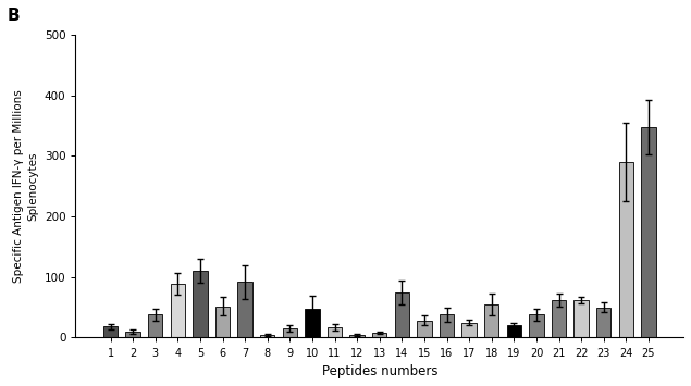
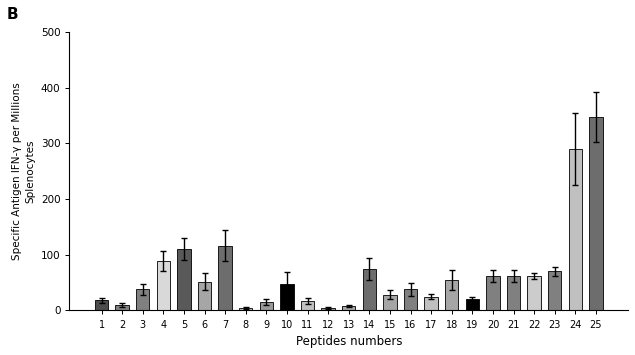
7: 92 -> 116
20: 38 -> 62
23: 50 -> 70
